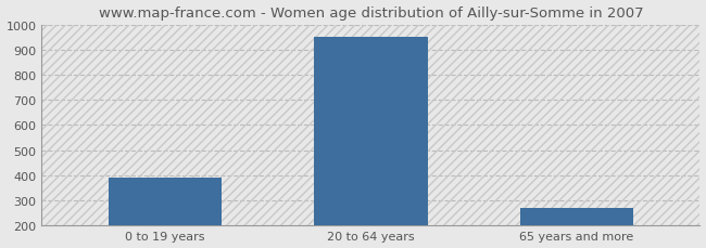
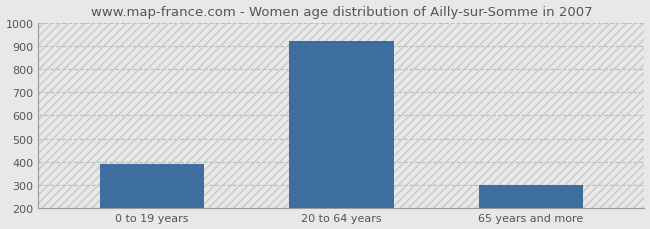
20 to 64 years: 950 -> 920
65 years and more: 270 -> 300
